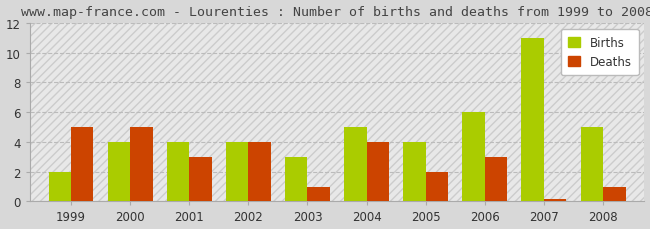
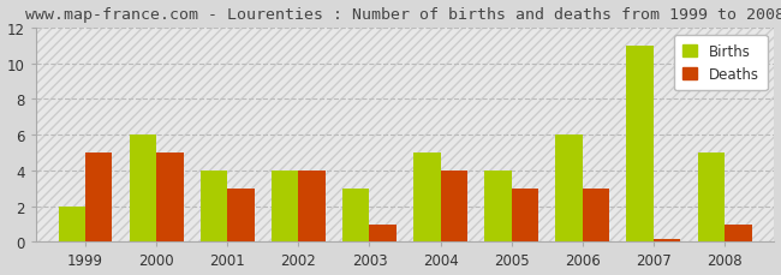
Births/2000: 4 -> 6
Deaths/2005: 2.0 -> 3.0
